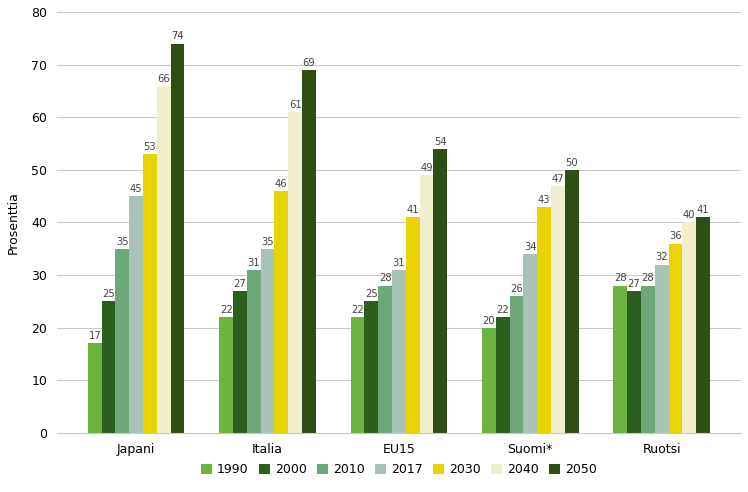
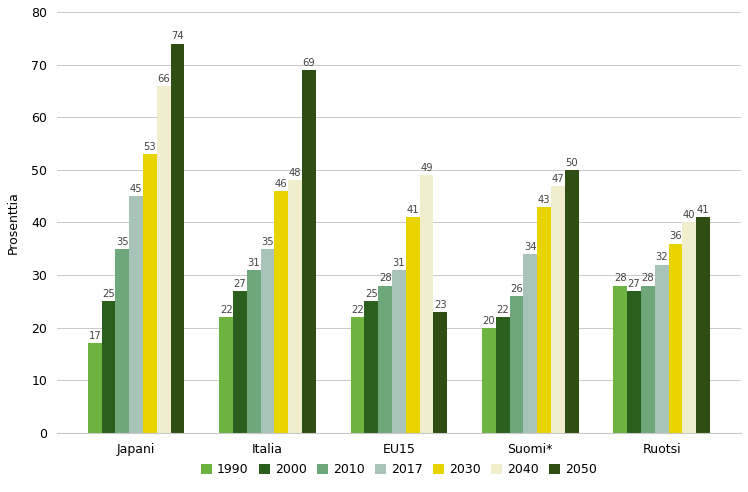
2040/Italia: 61 -> 48
2050/EU15: 54 -> 23
